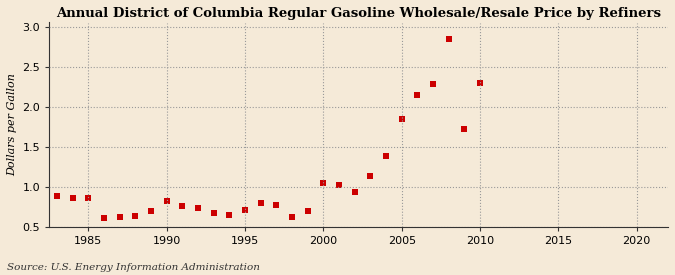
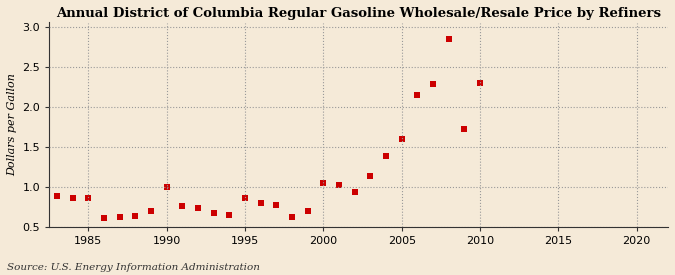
1990: 0.83 -> 1.00
1995: 0.71 -> 0.86
2005: 1.85 -> 1.60
